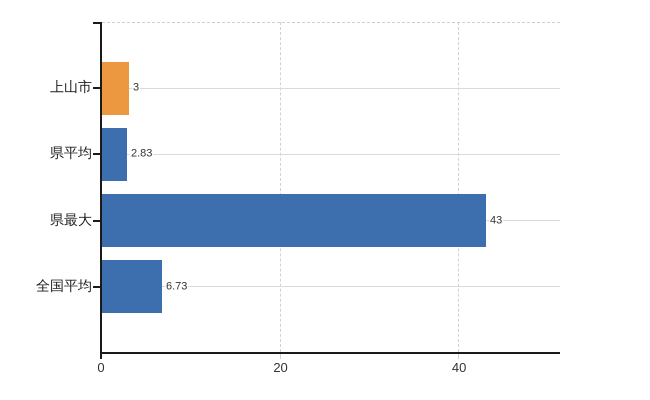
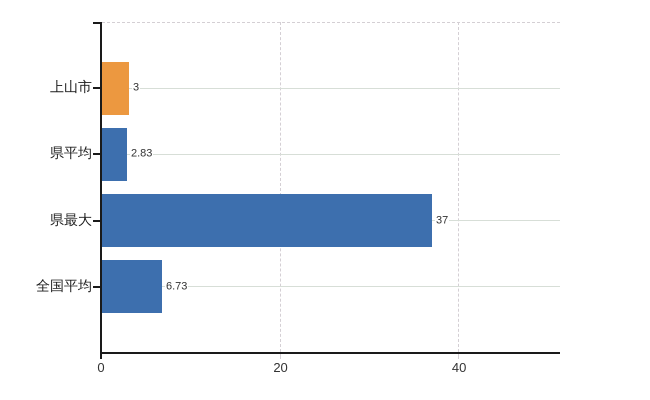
県最大: 43 -> 37
